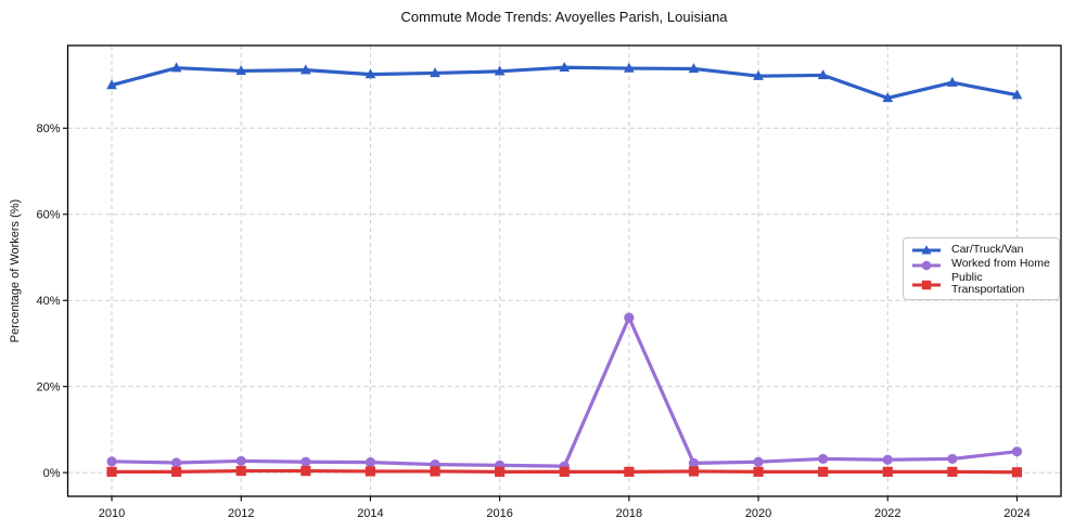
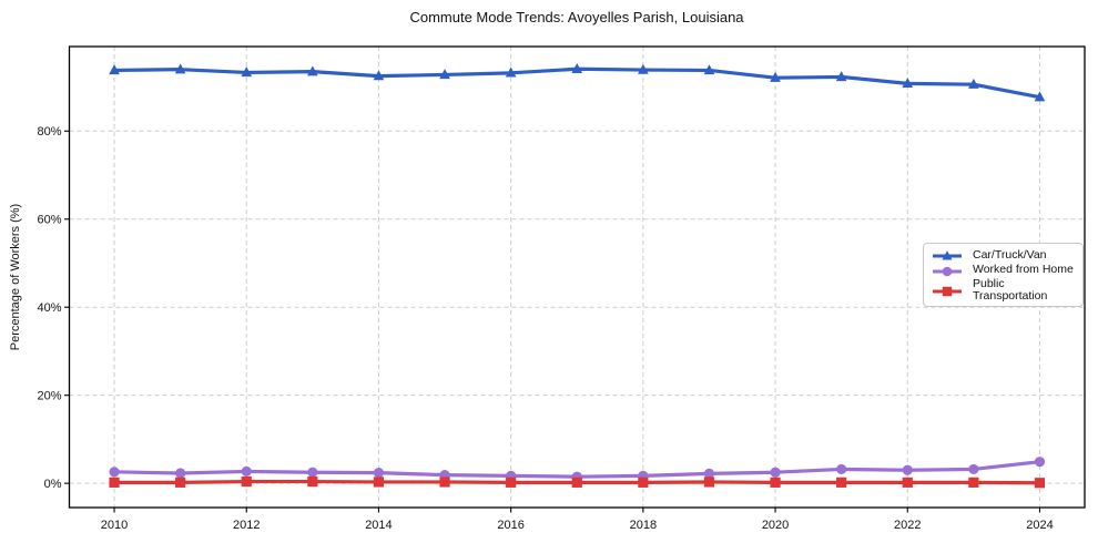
Car/Truck/Van/2010: 90% -> 94%
Worked from Home/2018: 36% -> 2%
Car/Truck/Van/2022: 87% -> 91%
